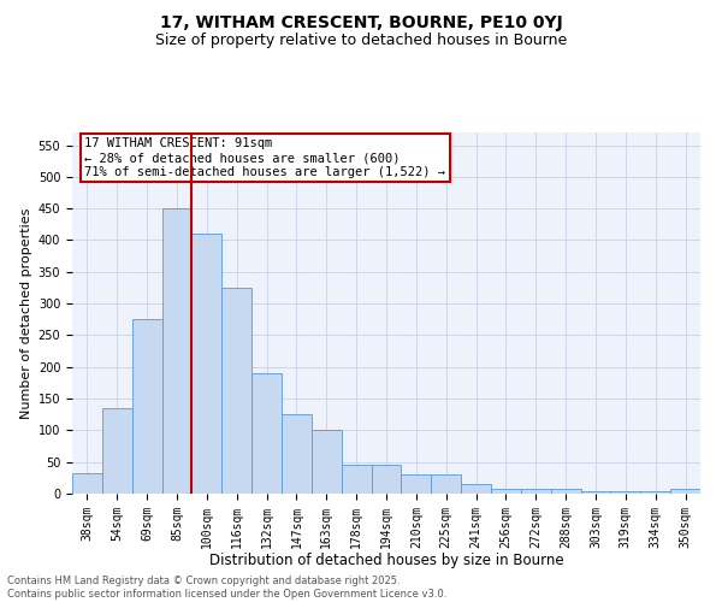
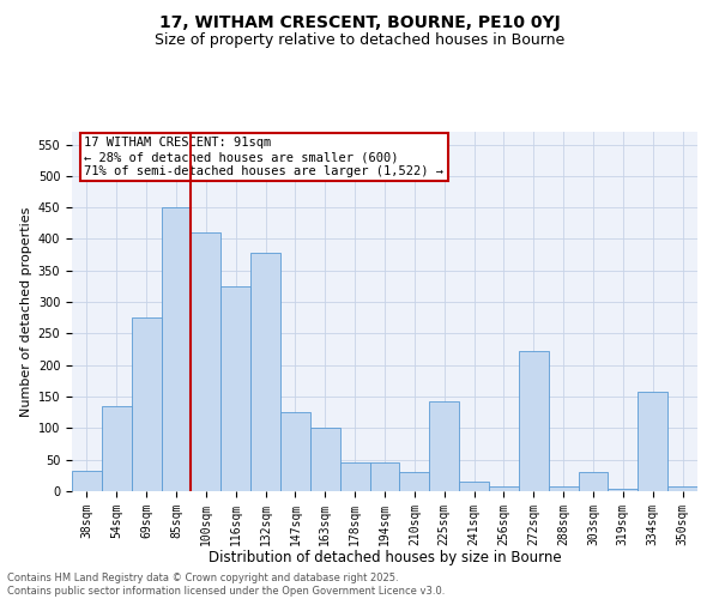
132sqm: 190 -> 378
225sqm: 30 -> 142
272sqm: 8 -> 222
303sqm: 3 -> 30
334sqm: 3 -> 158
